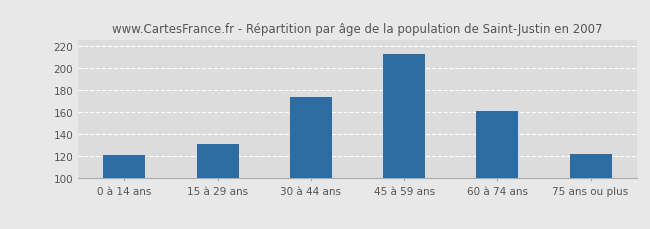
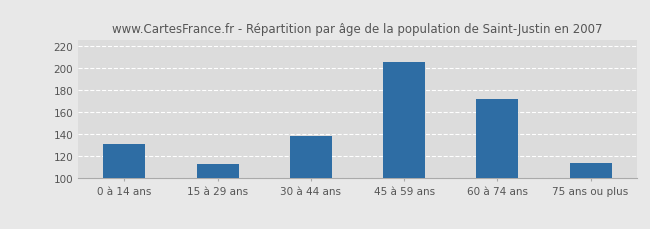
0 à 14 ans: 121 -> 131
15 à 29 ans: 131 -> 113
30 à 44 ans: 174 -> 138
45 à 59 ans: 213 -> 205
60 à 74 ans: 161 -> 172
75 ans ou plus: 122 -> 114
